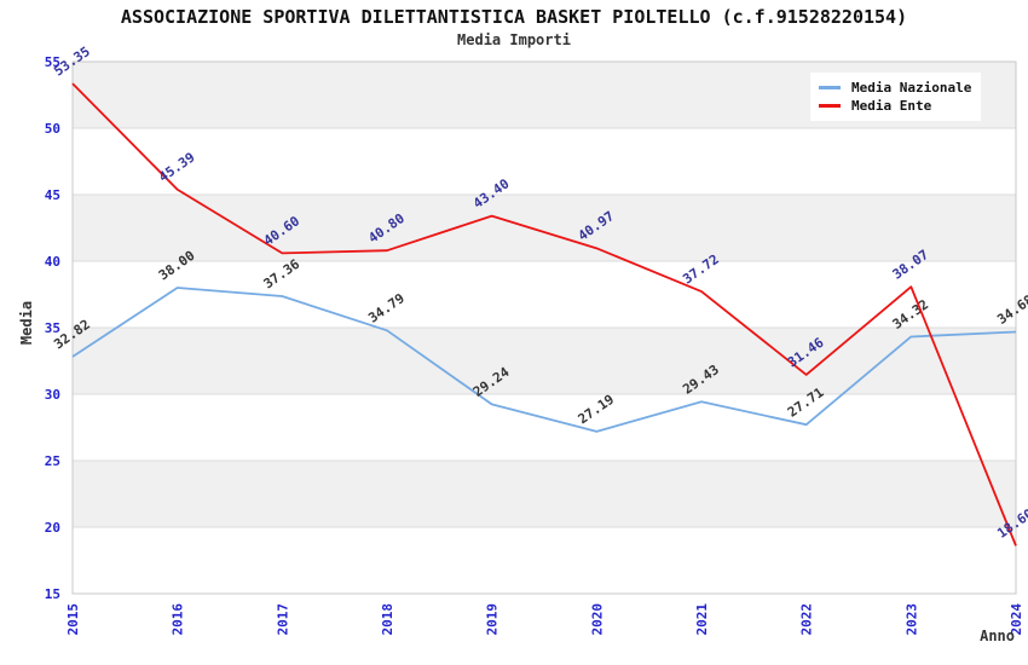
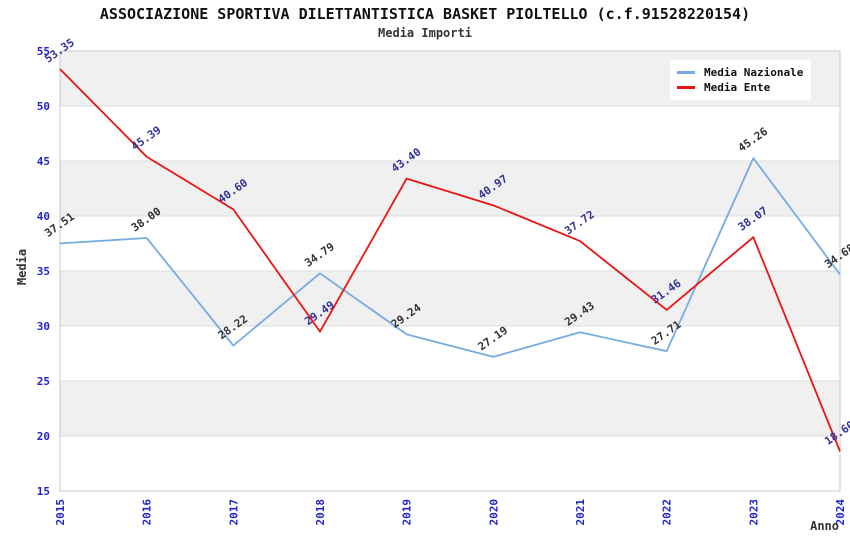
Media Nazionale/2015: 32.82 -> 37.51
Media Nazionale/2017: 37.36 -> 28.22
Media Ente/2018: 40.80 -> 29.49
Media Nazionale/2023: 34.32 -> 45.26
